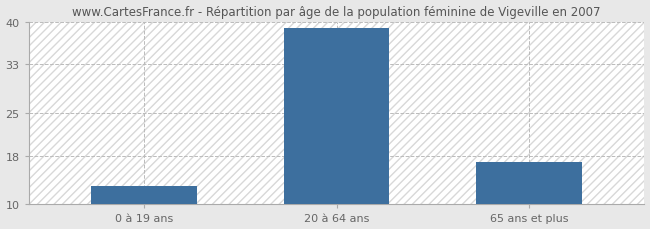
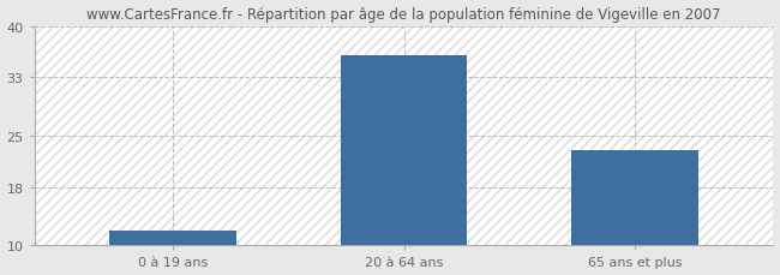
0 à 19 ans: 13 -> 12
20 à 64 ans: 39 -> 36
65 ans et plus: 17 -> 23
